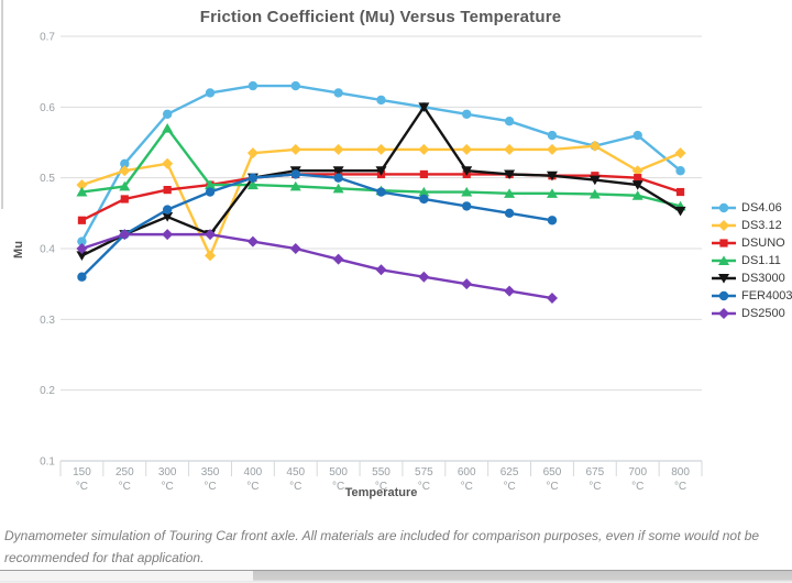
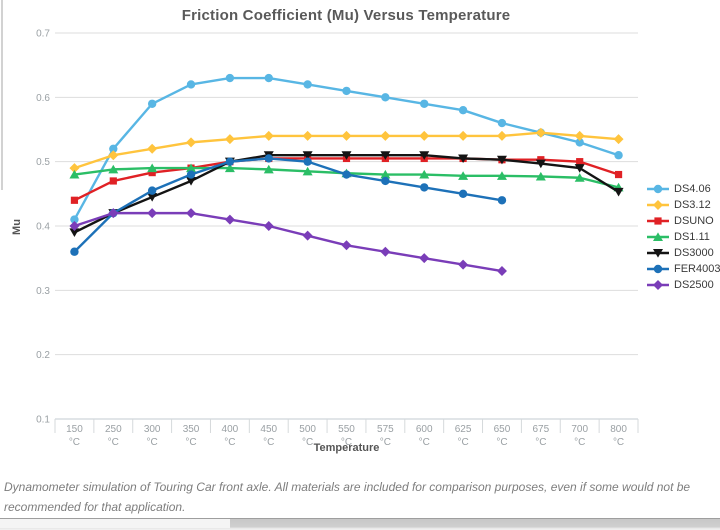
DS1.11/300: 0.57 -> 0.49
DS3.12/350: 0.39 -> 0.53
DS3000/350: 0.42 -> 0.47
DS3000/575: 0.60 -> 0.51
DS4.06/700: 0.56 -> 0.53
DS3.12/700: 0.51 -> 0.54
